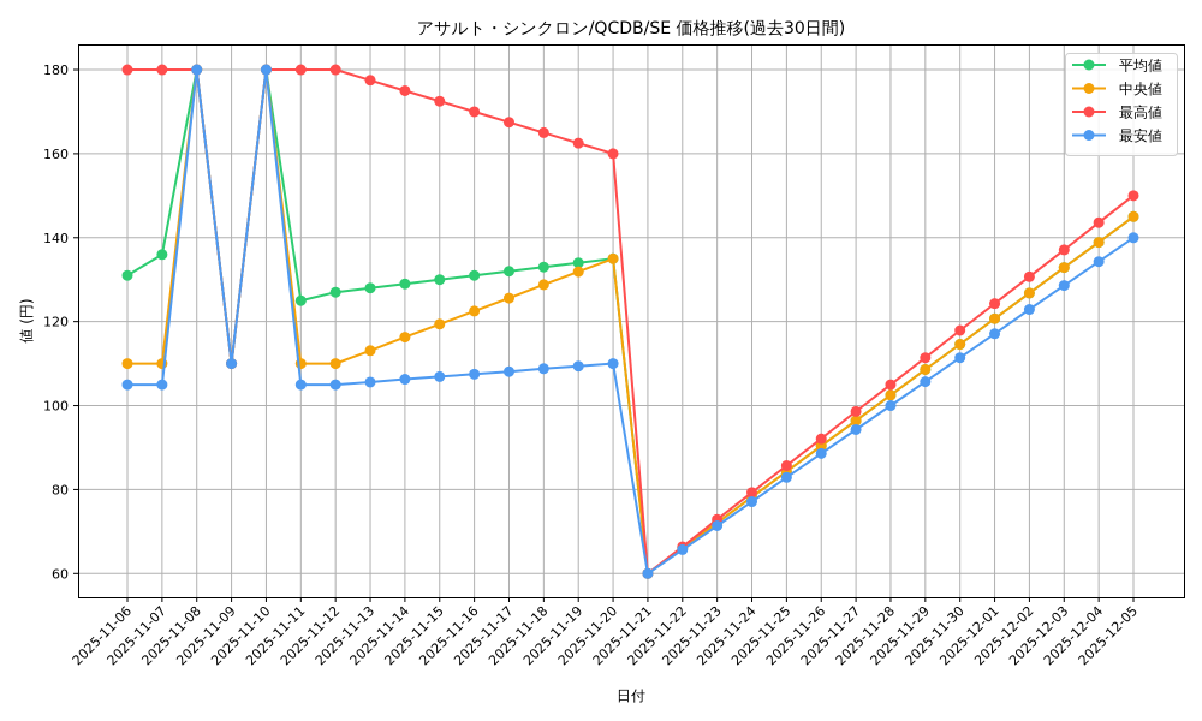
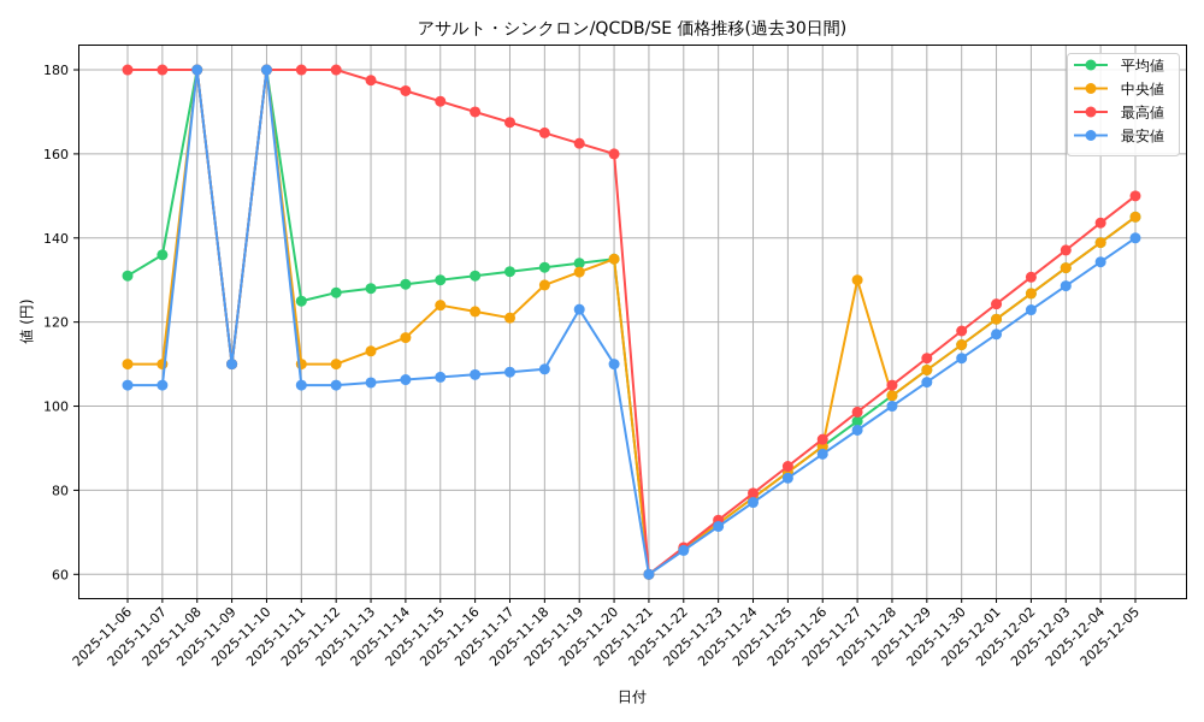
中央値/2025-11-15: 119 -> 124
中央値/2025-11-17: 126 -> 121
最安値/2025-11-19: 109 -> 123
中央値/2025-11-27: 96 -> 130
